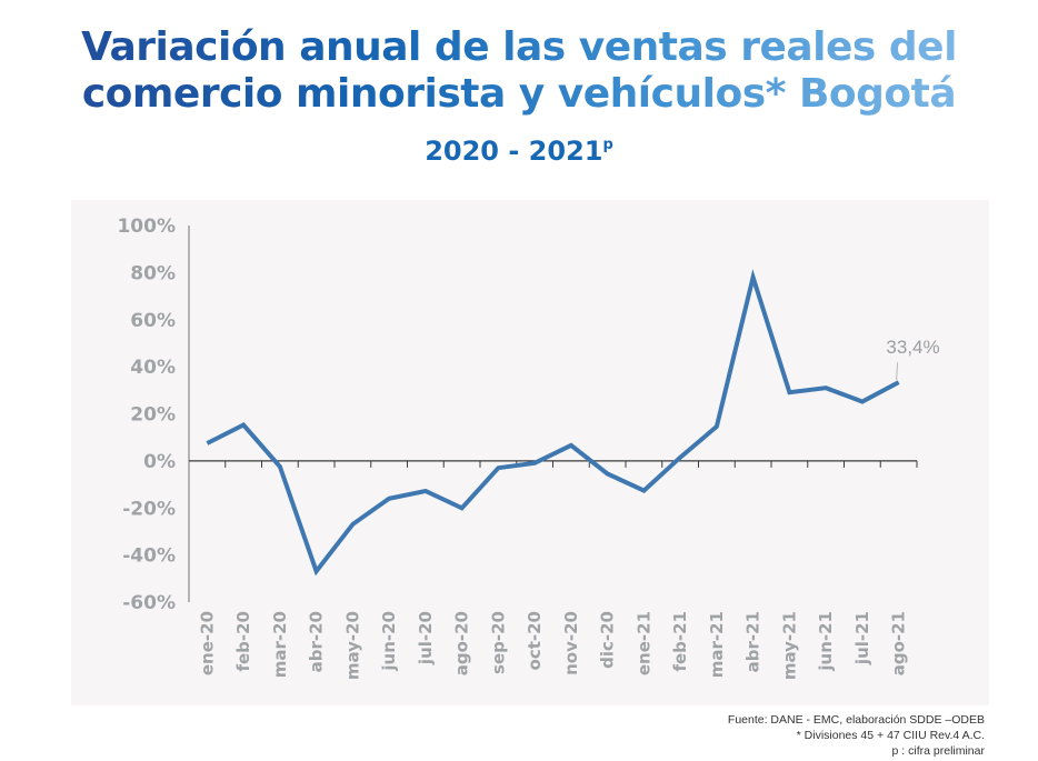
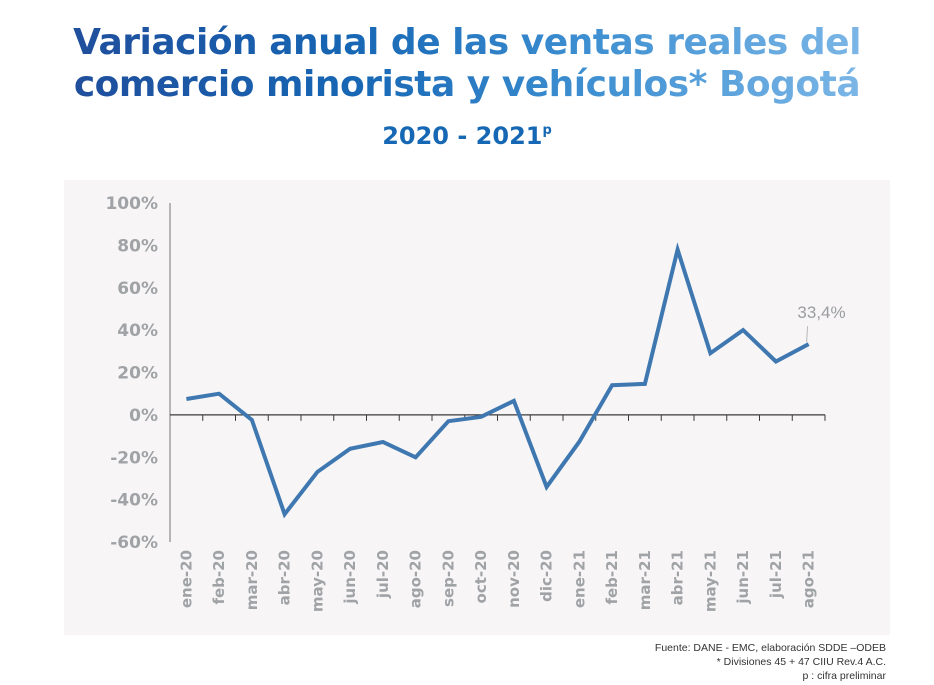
feb-20: 15% -> 10%
dic-20: -6% -> -34%
feb-21: 2% -> 14%
jun-21: 31% -> 40%
